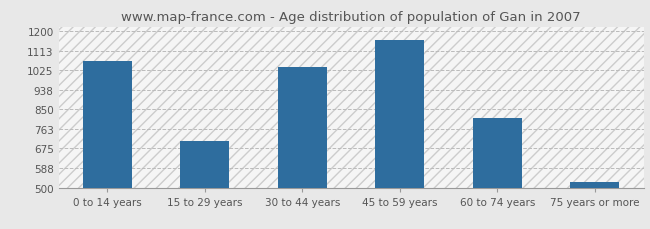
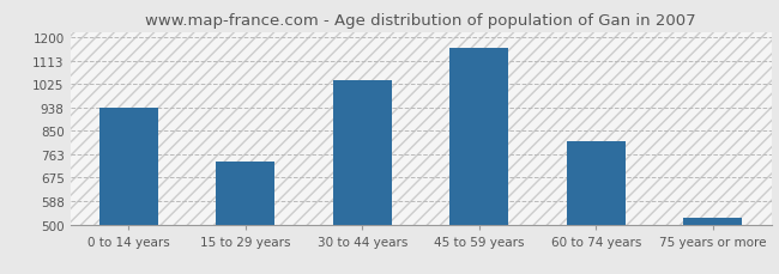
0 to 14 years: 1065 -> 938
15 to 29 years: 710 -> 737
